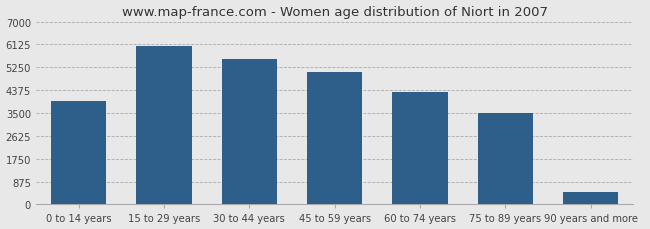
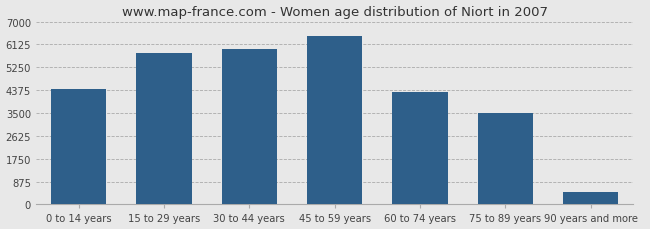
0 to 14 years: 3950 -> 4400
15 to 29 years: 6050 -> 5800
30 to 44 years: 5550 -> 5950
45 to 59 years: 5050 -> 6450
